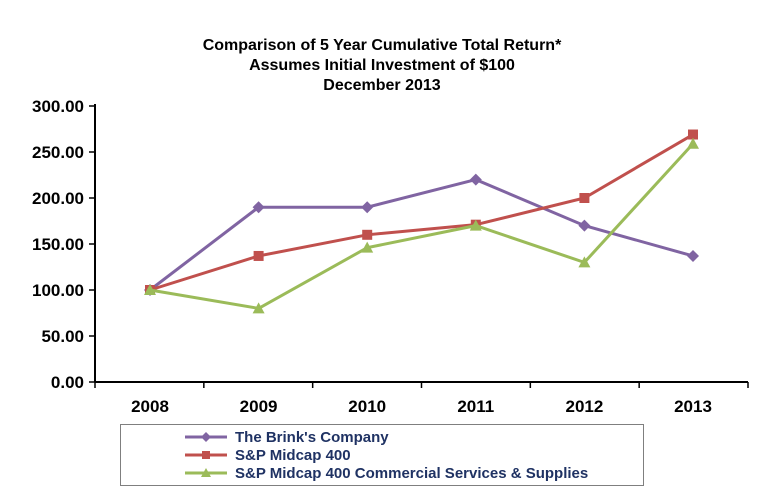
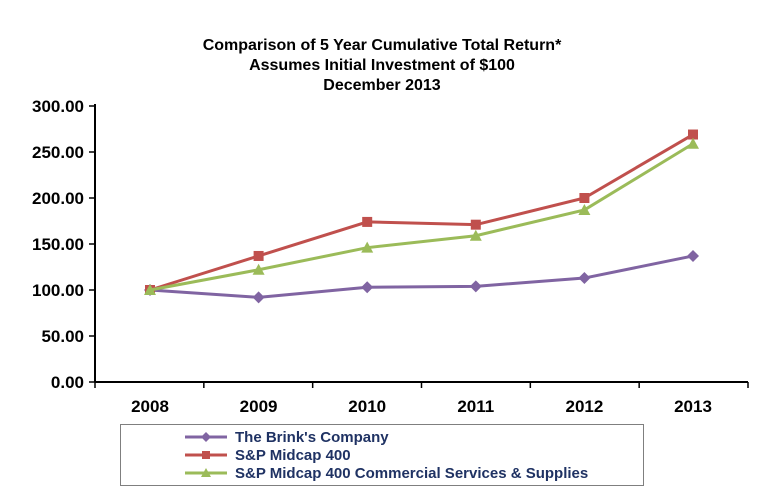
The Brink's Company/2009: 190 -> 90
S&P Midcap 400 Commercial Services & Supplies/2009: 80 -> 120
The Brink's Company/2010: 190 -> 100
S&P Midcap 400/2010: 160 -> 170
The Brink's Company/2011: 220 -> 100
S&P Midcap 400 Commercial Services & Supplies/2011: 170 -> 160
The Brink's Company/2012: 170 -> 110
S&P Midcap 400 Commercial Services & Supplies/2012: 130 -> 190
